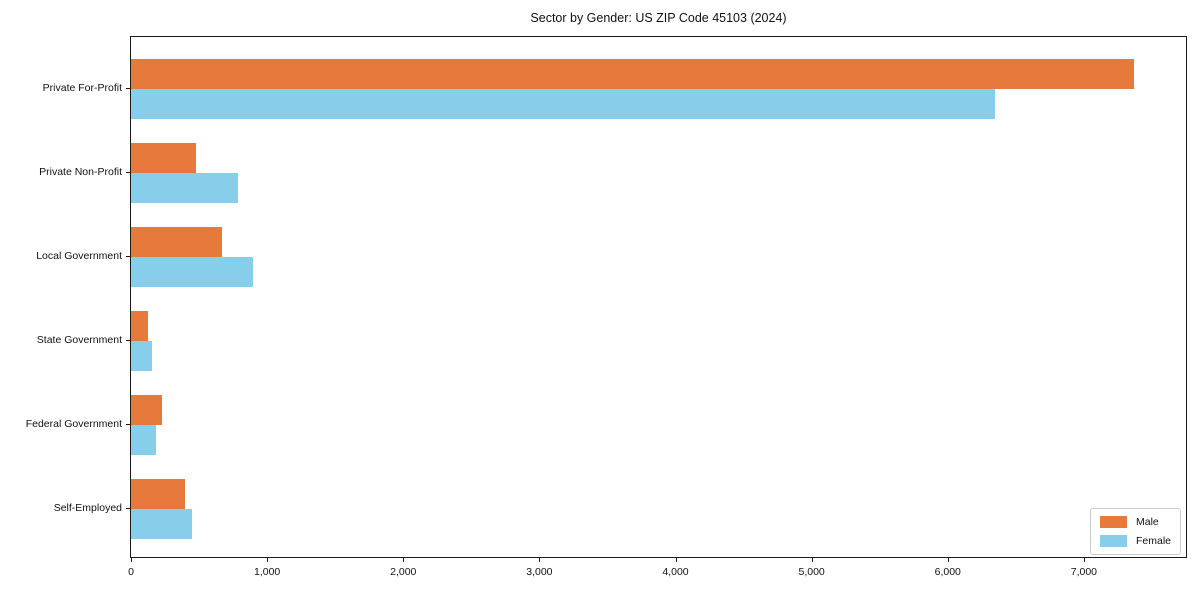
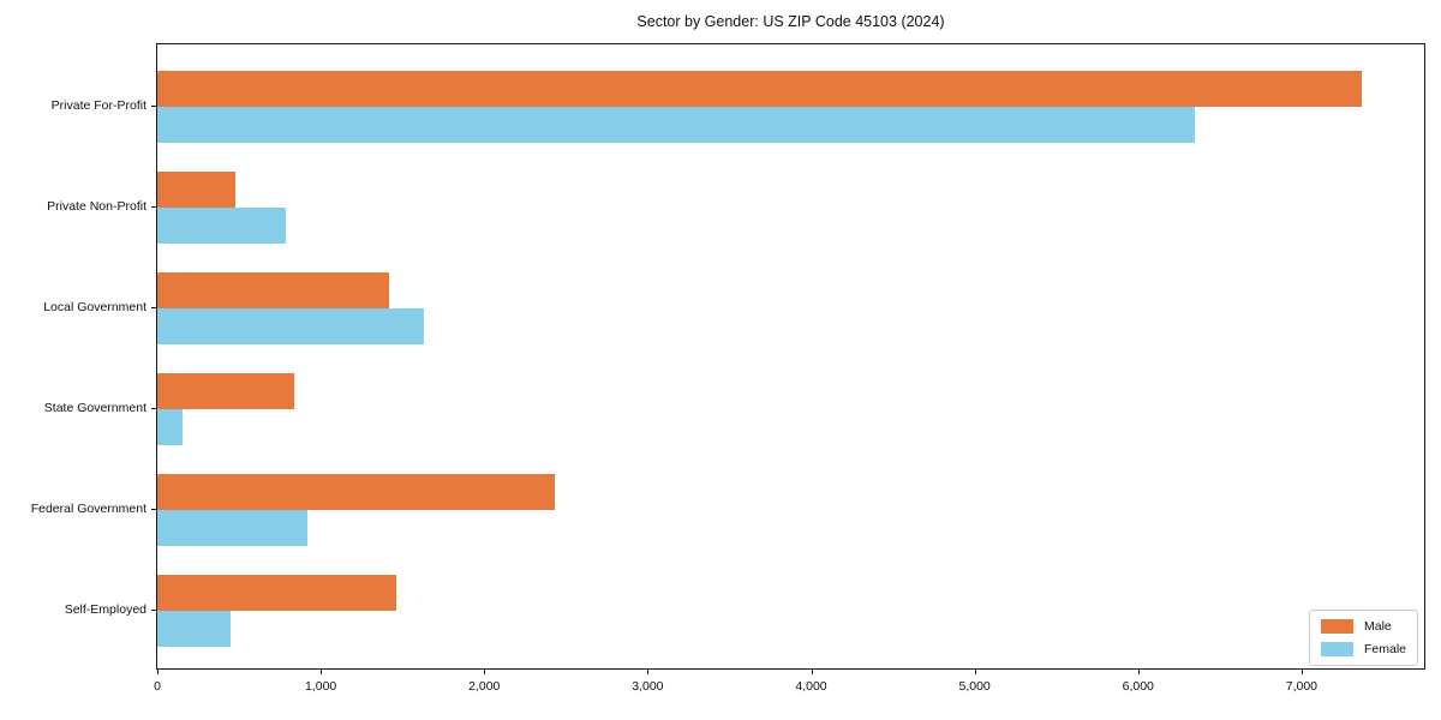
Male/Local Government: 670 -> 1420
Female/Local Government: 900 -> 1630
Male/State Government: 120 -> 840
Male/Federal Government: 220 -> 2430
Female/Federal Government: 180 -> 920
Male/Self-Employed: 400 -> 1460
